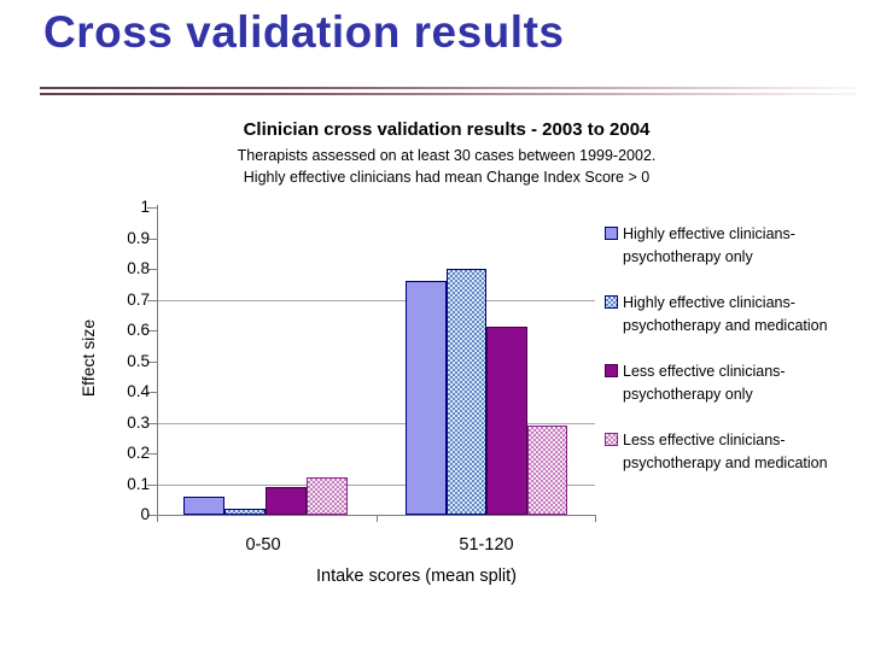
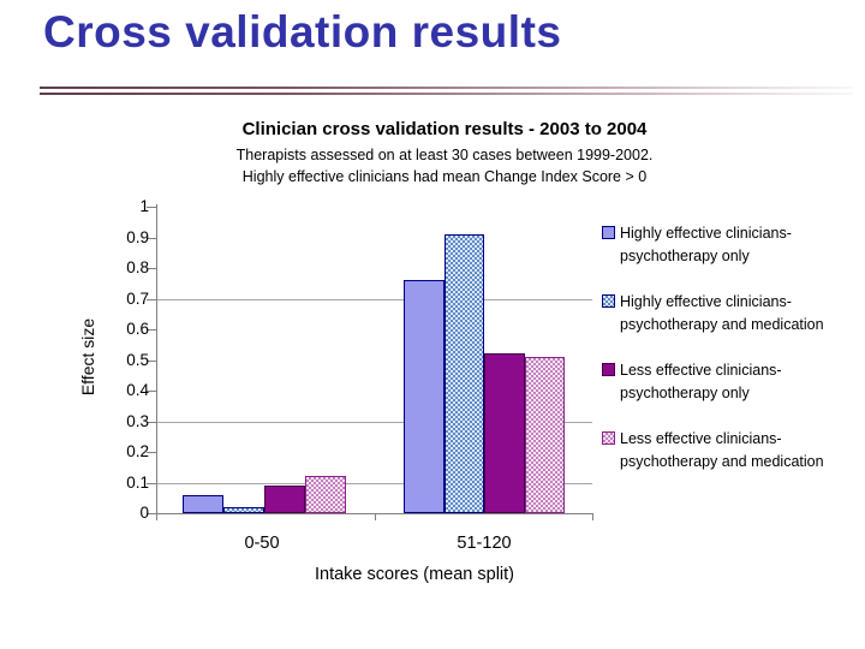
Highly effective clinicians-psychotherapy and medication/51-120: 0.80 -> 0.91
Less effective clinicians-psychotherapy only/51-120: 0.61 -> 0.52
Less effective clinicians-psychotherapy and medication/51-120: 0.29 -> 0.51
